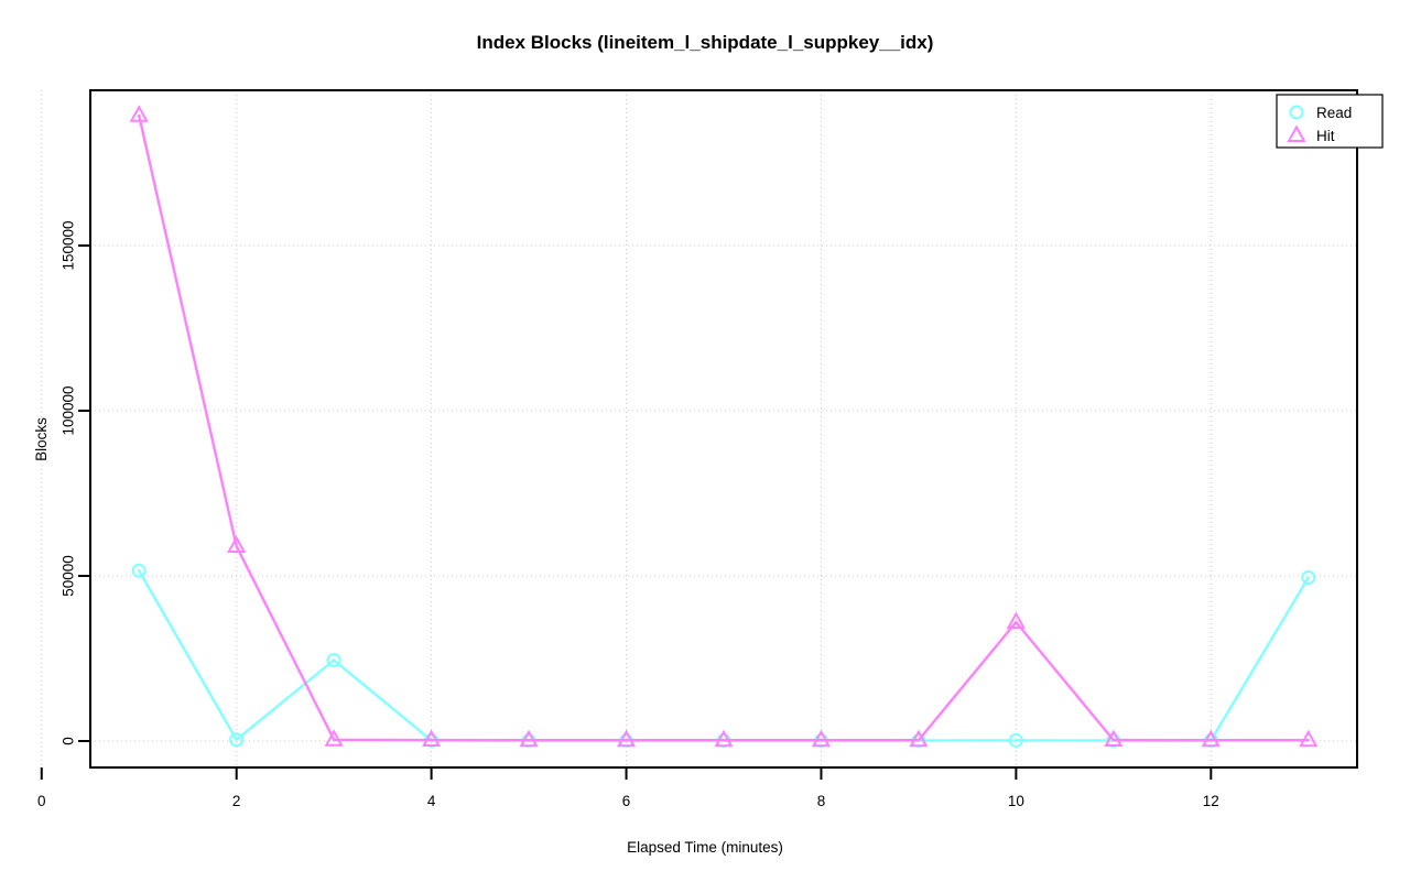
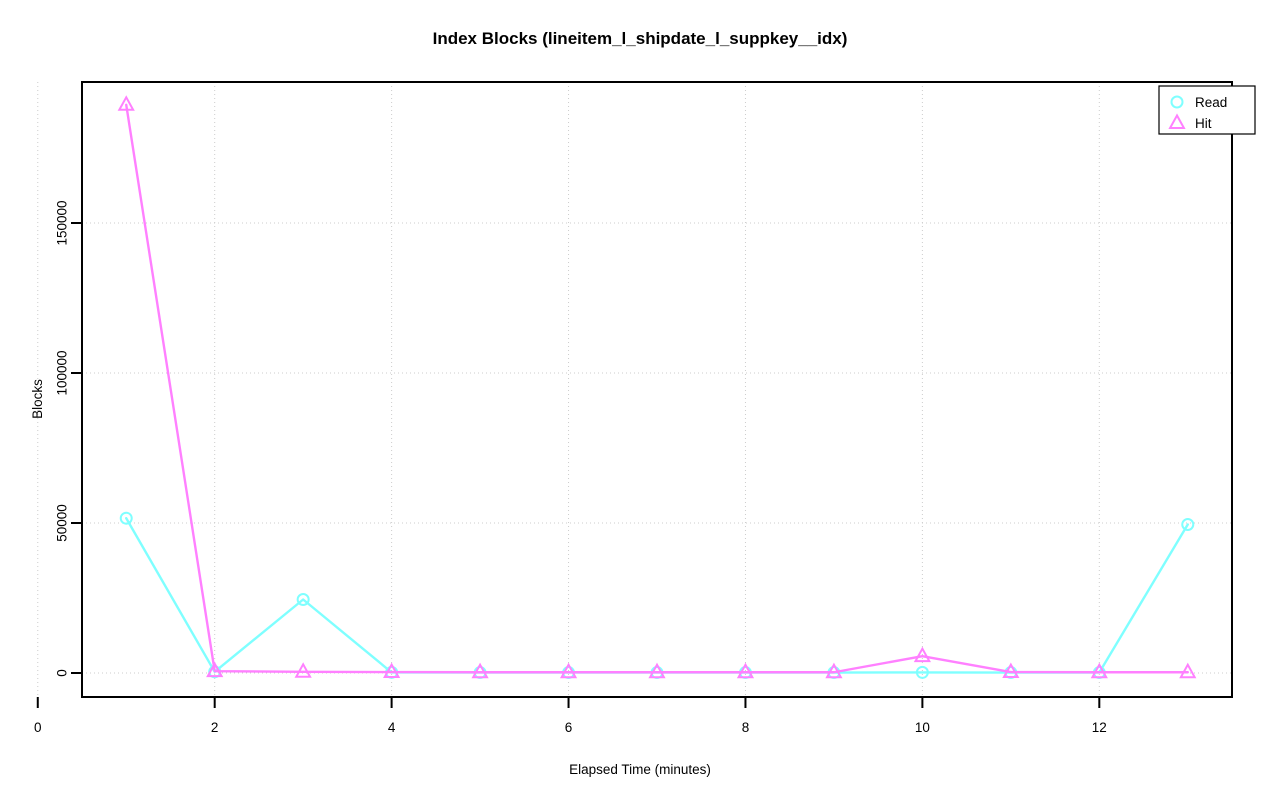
Hit/2: 59000 -> 1000
Hit/10: 36000 -> 6000
